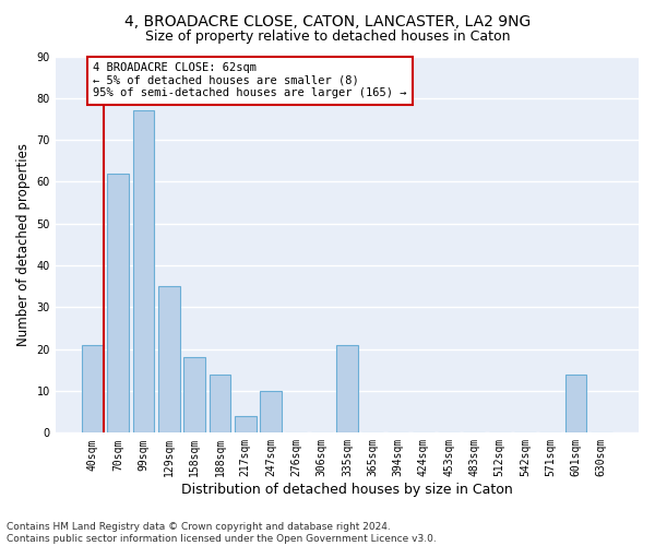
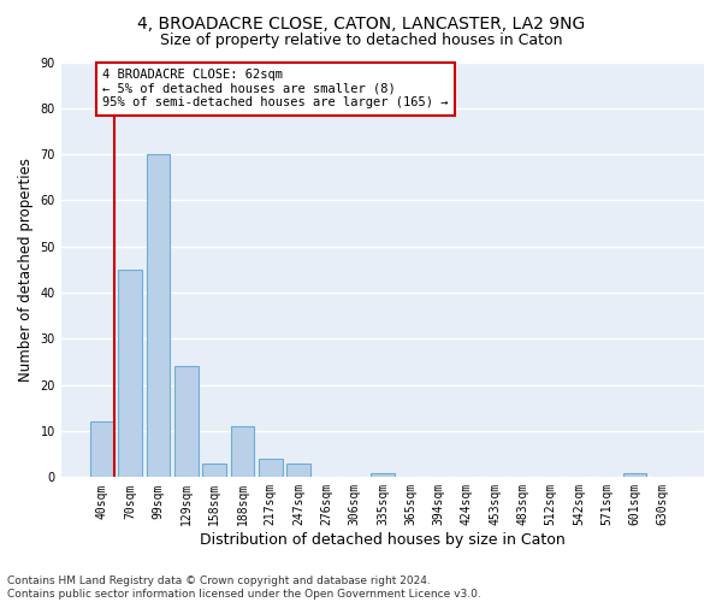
40sqm: 21 -> 12
70sqm: 62 -> 45
99sqm: 77 -> 70
129sqm: 35 -> 24
158sqm: 18 -> 3
188sqm: 14 -> 11
247sqm: 10 -> 3
335sqm: 21 -> 1
601sqm: 14 -> 1
